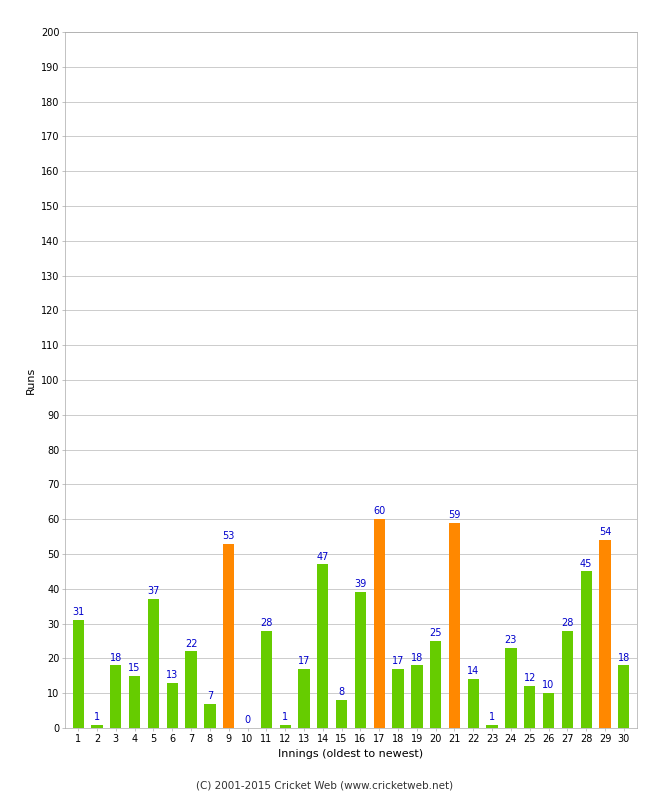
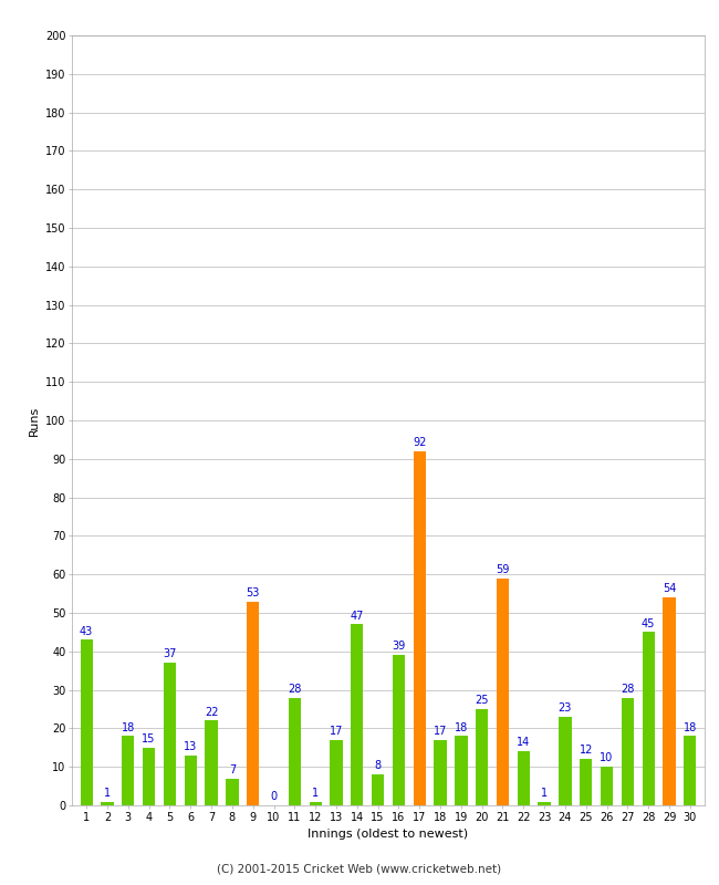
1: 31 -> 43
17: 60 -> 92
